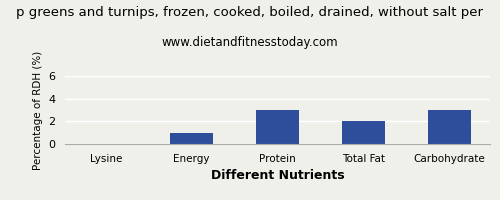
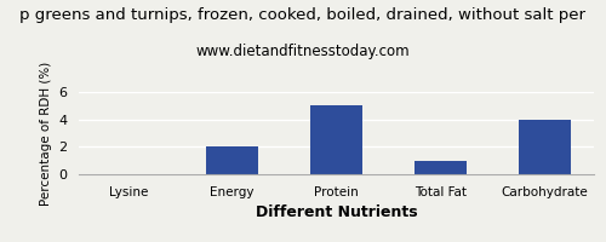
Energy: 1 -> 2
Protein: 3 -> 5
Total Fat: 2 -> 1
Carbohydrate: 3 -> 4
